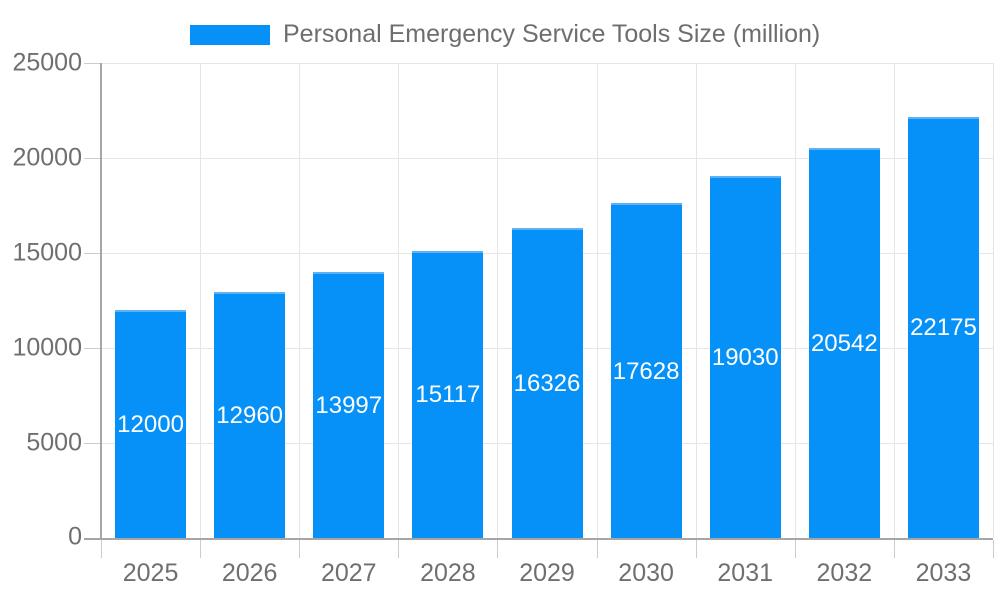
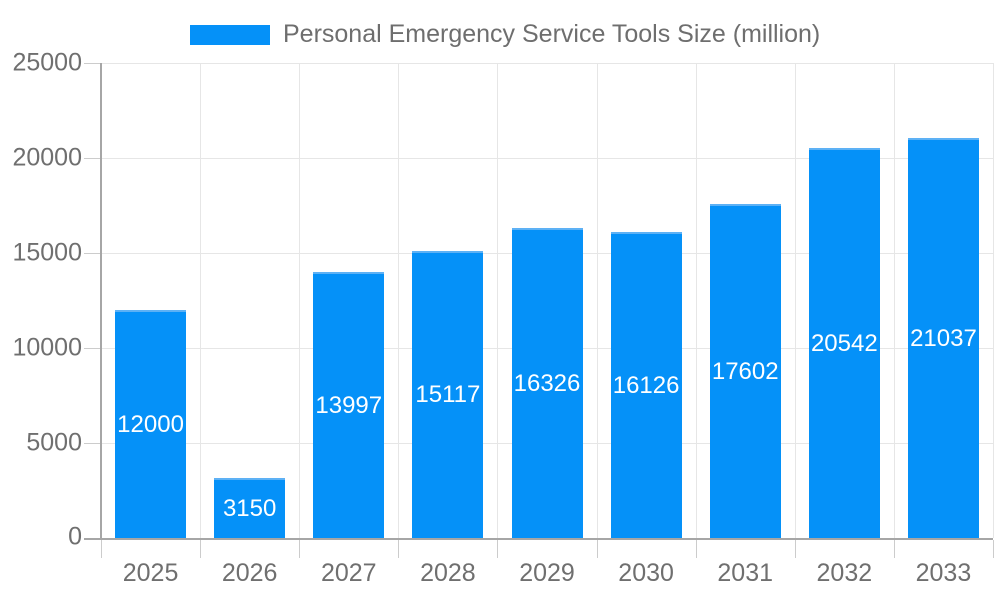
2026: 12960 -> 3150
2030: 17628 -> 16126
2031: 19030 -> 17602
2033: 22175 -> 21037
